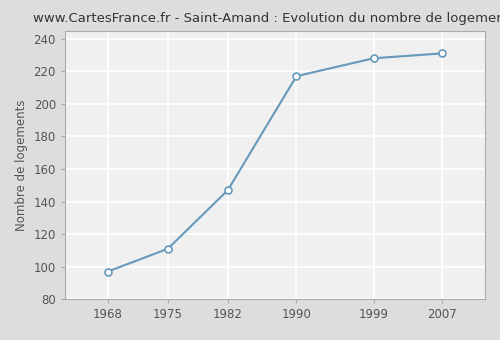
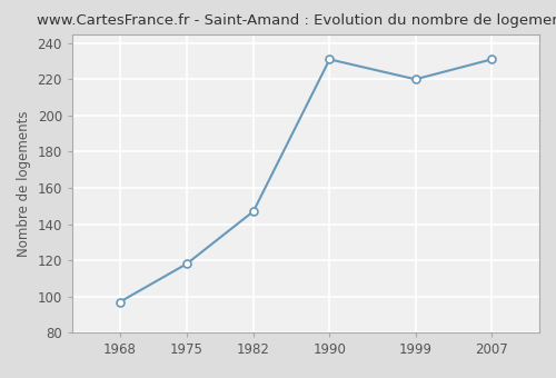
1975: 111 -> 118
1990: 217 -> 231
1999: 228 -> 220
